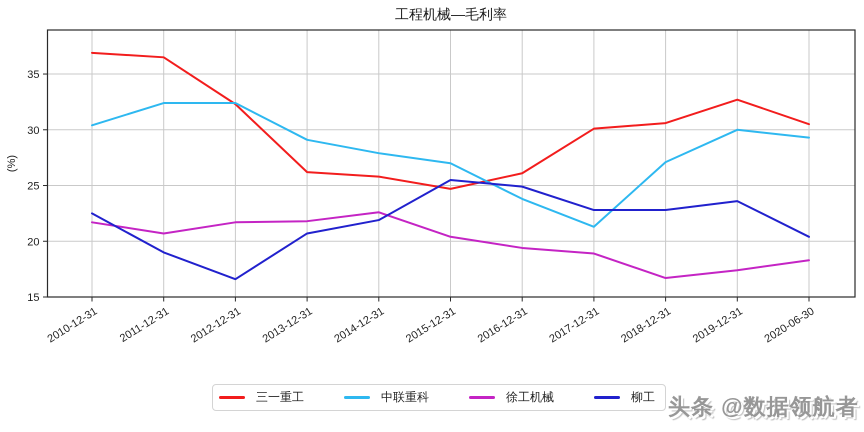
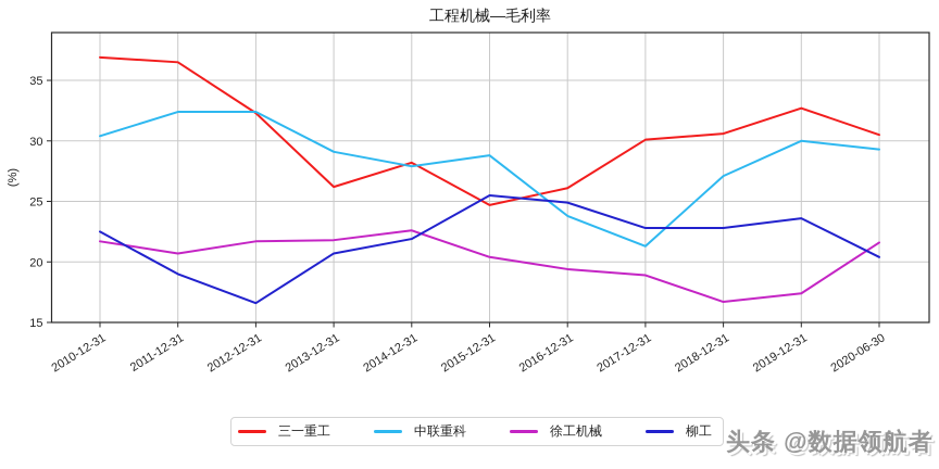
三一重工/2014-12-31: 25.8 -> 28.2
中联重科/2015-12-31: 27.0 -> 28.8
徐工机械/2020-06-30: 18.3 -> 21.6
